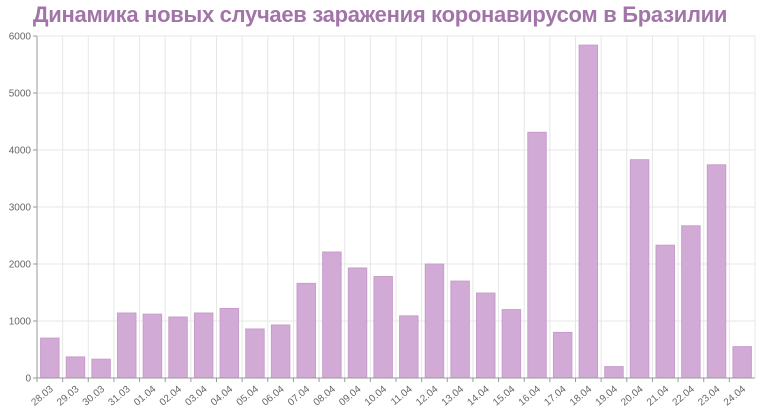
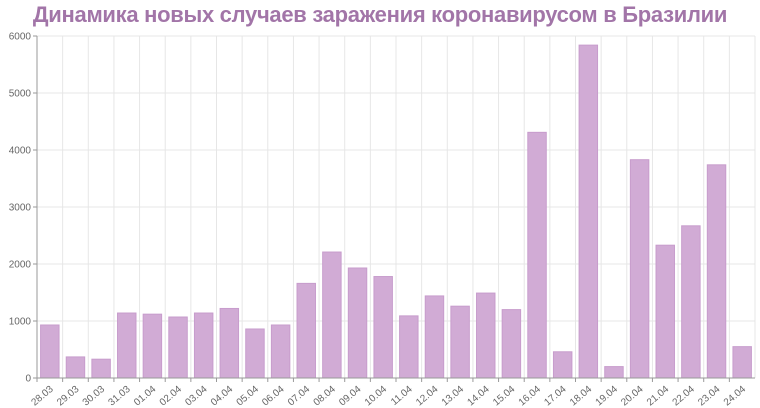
28.03: 700 -> 900
12.04: 2000 -> 1400
13.04: 1700 -> 1300
17.04: 800 -> 500
